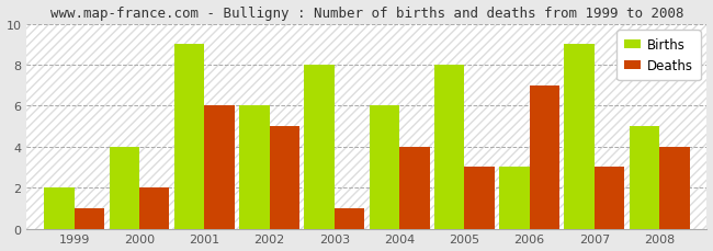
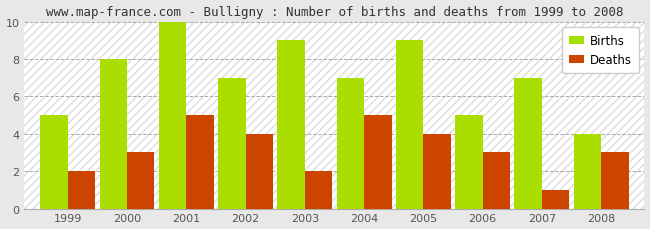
Births/1999: 2 -> 5
Deaths/1999: 1 -> 2
Births/2000: 4 -> 8
Deaths/2000: 2 -> 3
Births/2001: 9 -> 10
Deaths/2001: 6 -> 5
Births/2002: 6 -> 7
Deaths/2002: 5 -> 4
Births/2003: 8 -> 9
Deaths/2003: 1 -> 2
Births/2004: 6 -> 7
Deaths/2004: 4 -> 5
Births/2005: 8 -> 9
Deaths/2005: 3 -> 4
Births/2006: 3 -> 5
Deaths/2006: 7 -> 3
Births/2007: 9 -> 7
Deaths/2007: 3 -> 1
Births/2008: 5 -> 4
Deaths/2008: 4 -> 3
